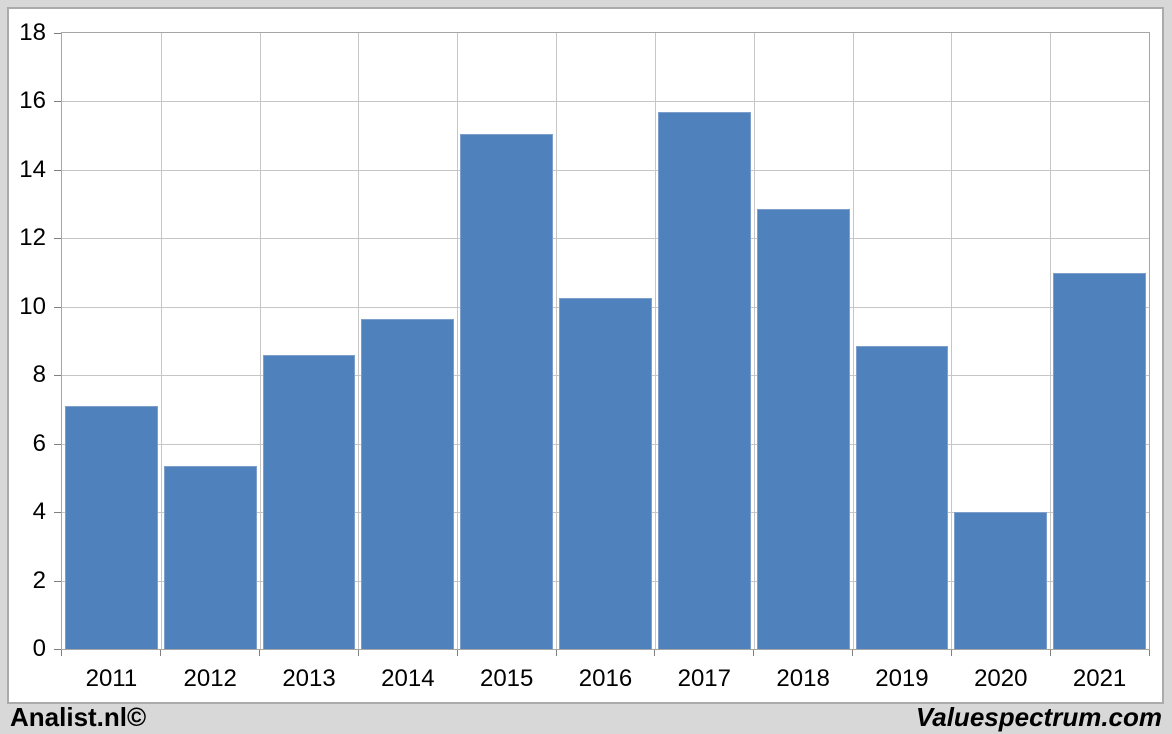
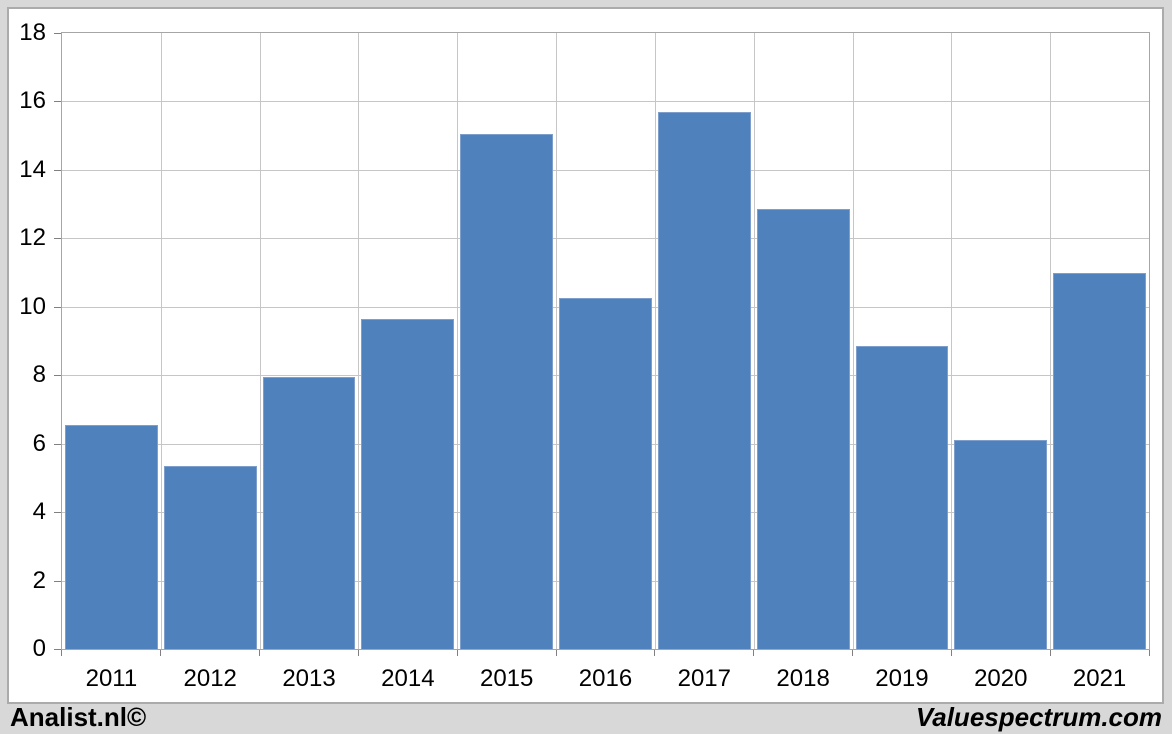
2011: 7.1 -> 6.5
2013: 8.6 -> 8.0
2020: 4.0 -> 6.1
